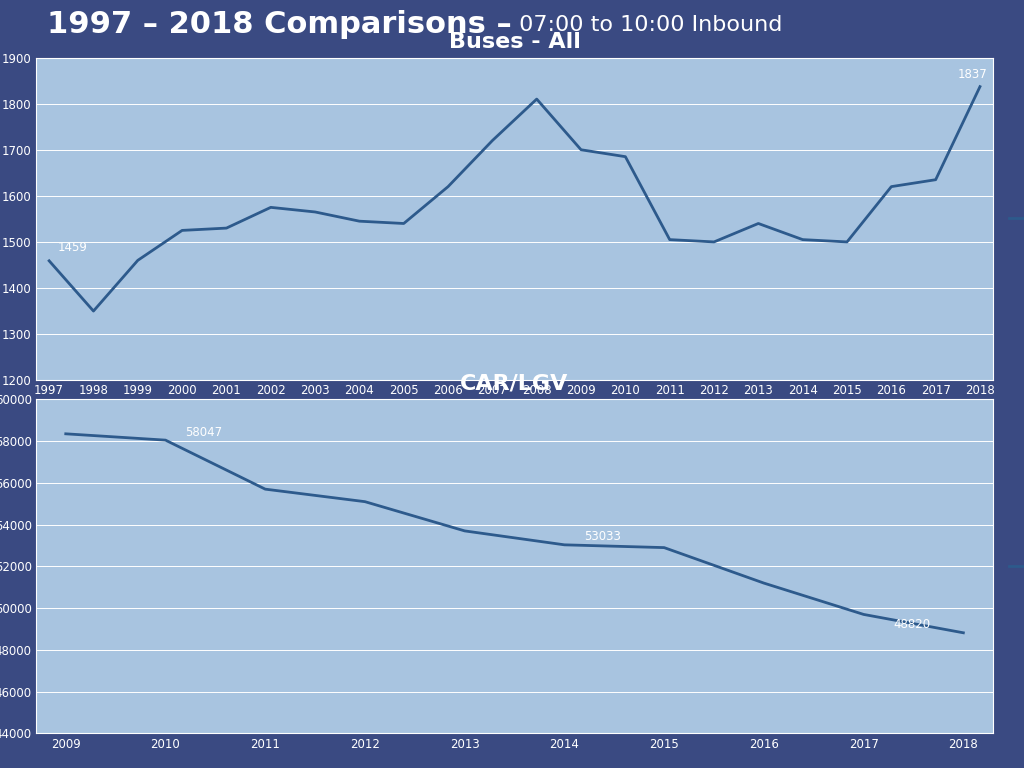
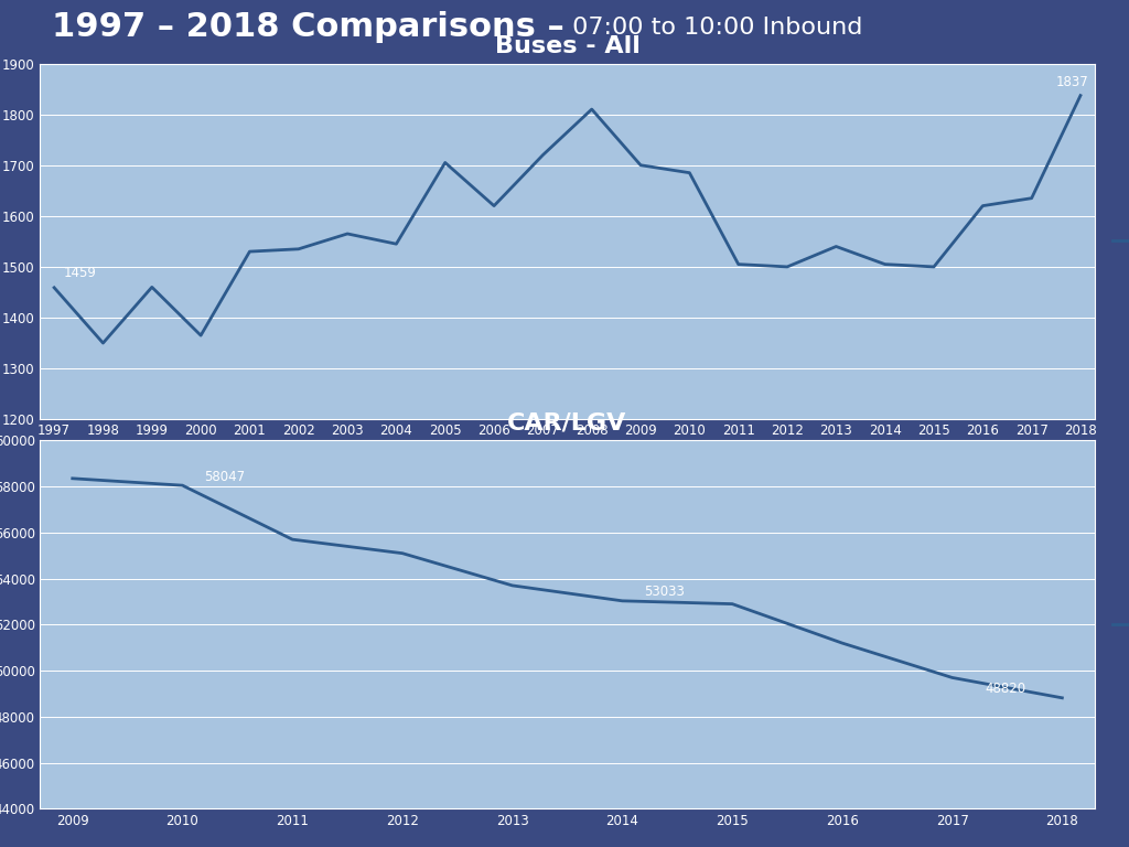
2000: 1525 -> 1365
2002: 1575 -> 1535
2005: 1540 -> 1705
